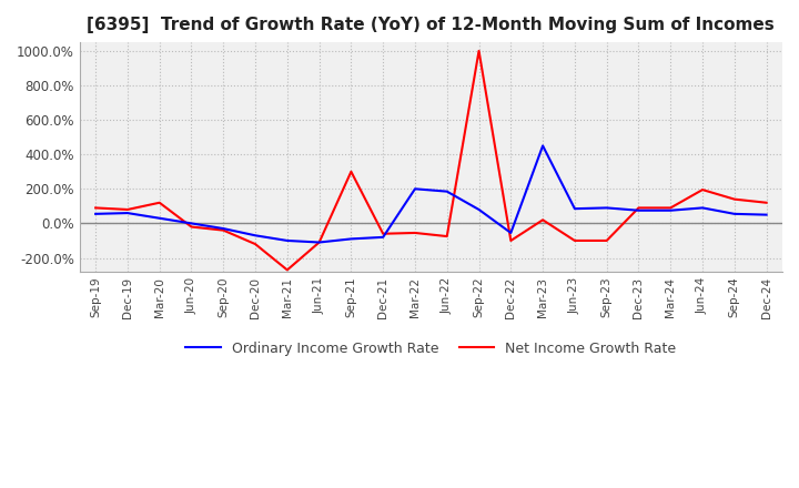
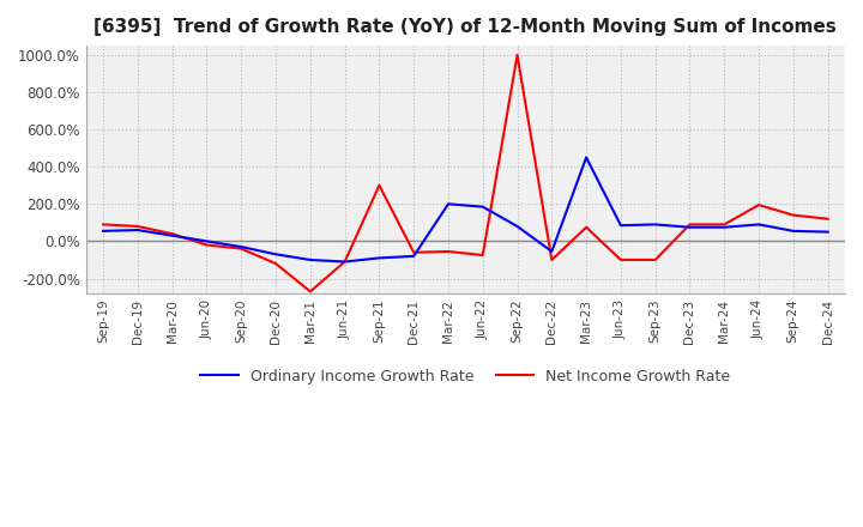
Net Income Growth Rate/Mar-20: 120% -> 40%
Net Income Growth Rate/Mar-23: 20% -> 80%
